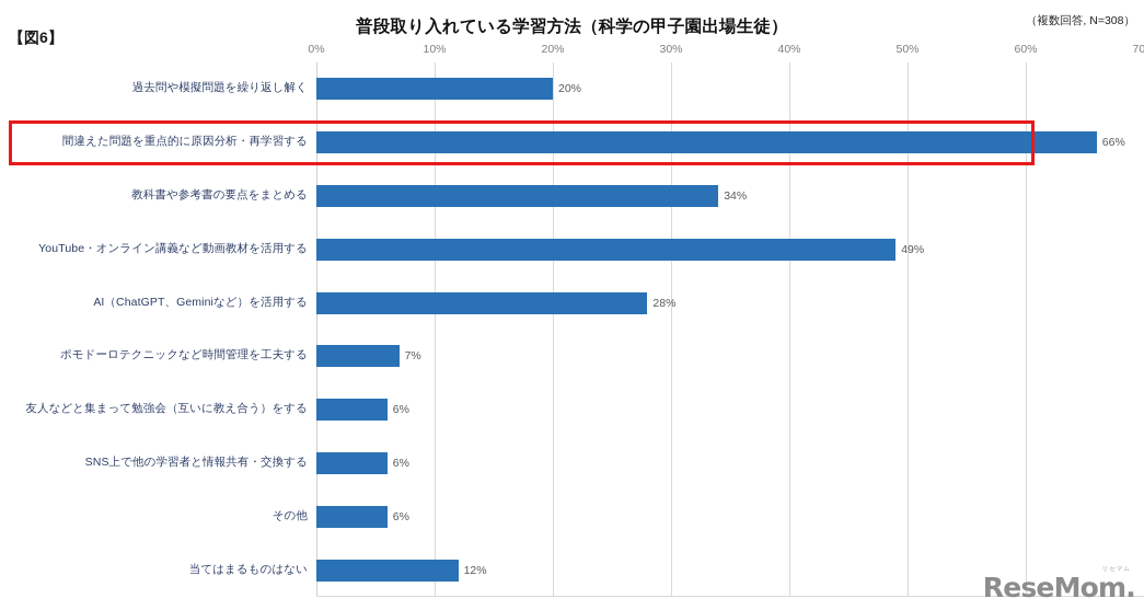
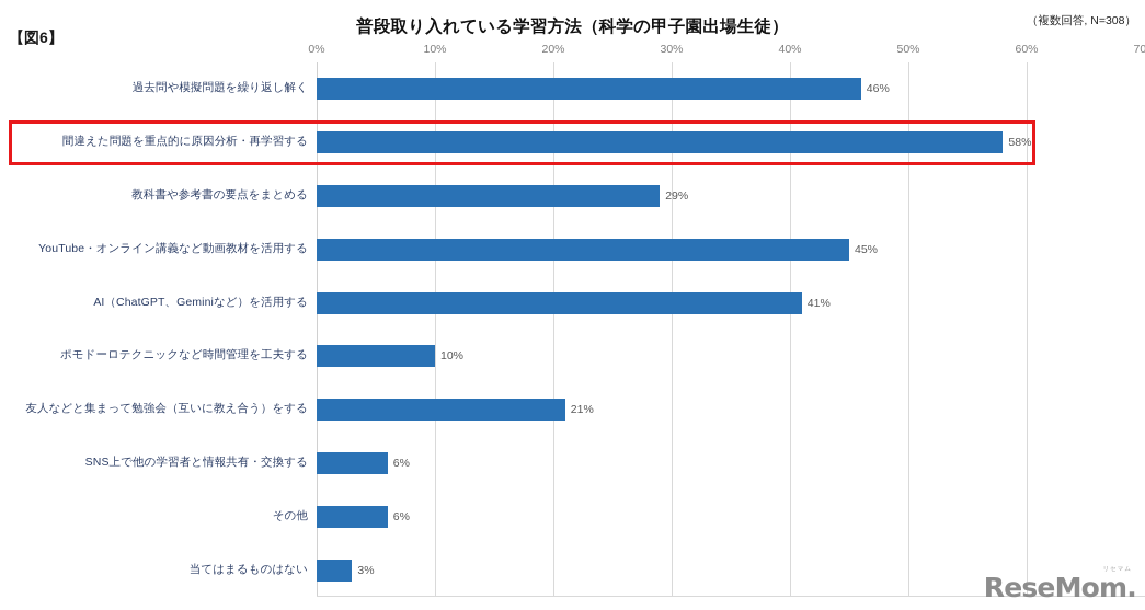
過去問や模擬問題を繰り返し解く: 20% -> 46%
間違えた問題を重点的に原因分析・再学習する: 66% -> 58%
教科書や参考書の要点をまとめる: 34% -> 29%
YouTube・オンライン講義など動画教材を活用する: 49% -> 45%
AI（ChatGPT、Geminiなど）を活用する: 28% -> 41%
ポモドーロテクニックなど時間管理を工夫する: 7% -> 10%
友人などと集まって勉強会（互いに教え合う）をする: 6% -> 21%
当てはまるものはない: 12% -> 3%
